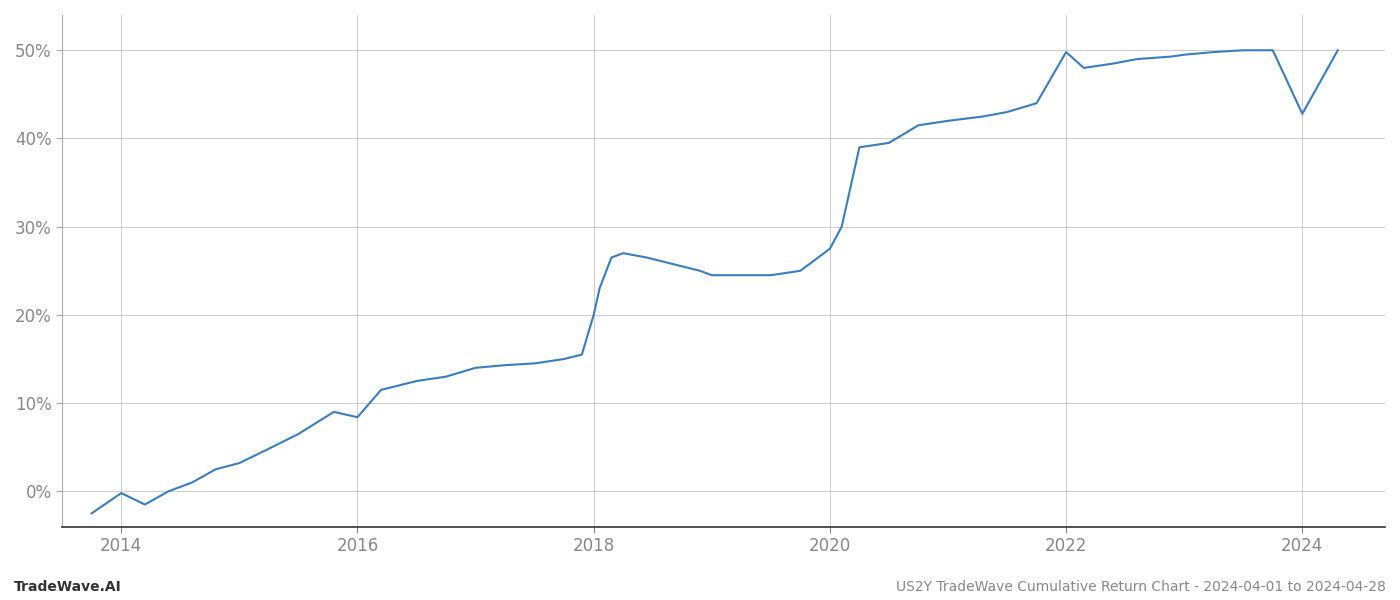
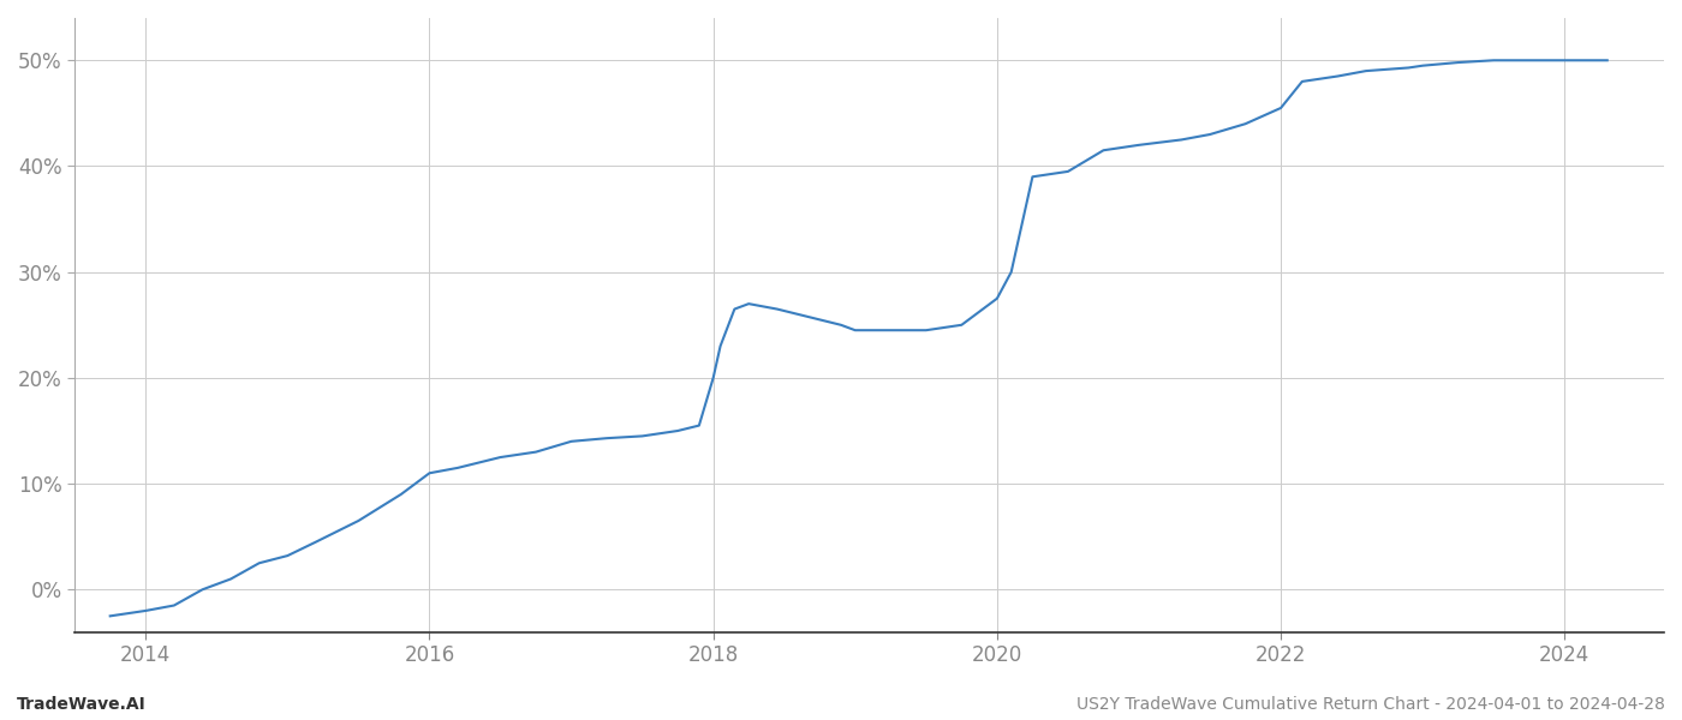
2014: -0.2% -> -2.0%
2016: 8.4% -> 11.0%
2022: 49.8% -> 45.5%
2024: 42.8% -> 50.0%
